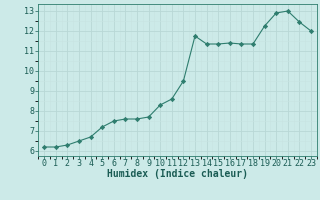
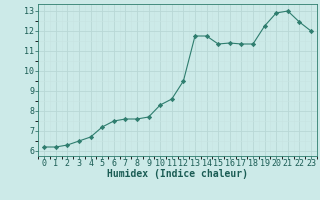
14: 11.35 -> 11.75
